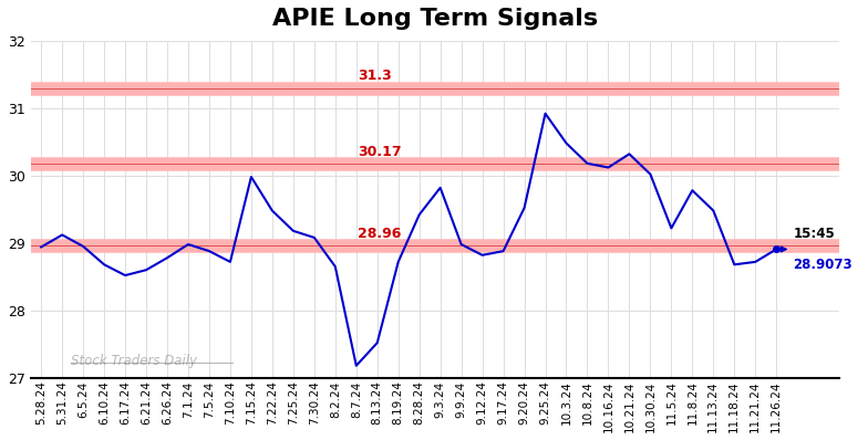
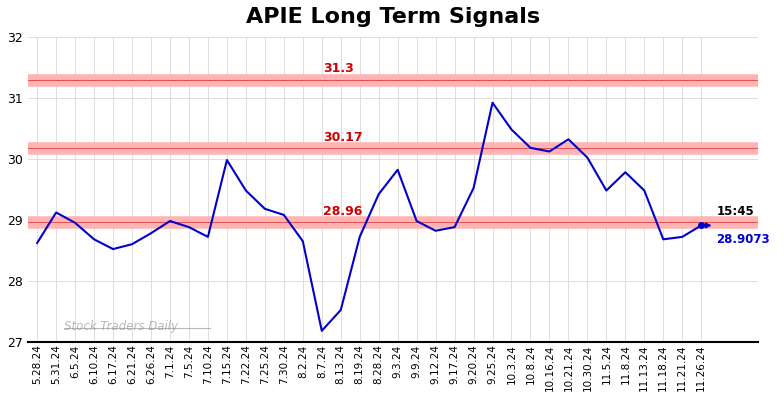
5.28.24: 28.94 -> 28.62
11.5.24: 29.22 -> 29.48
